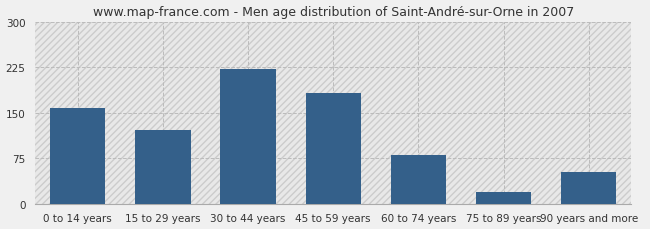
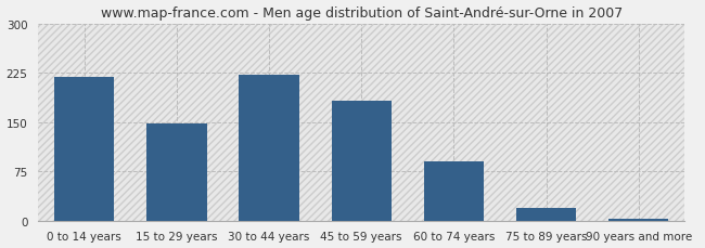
0 to 14 years: 158 -> 219
15 to 29 years: 122 -> 147
60 to 74 years: 80 -> 90
90 years and more: 52 -> 3
